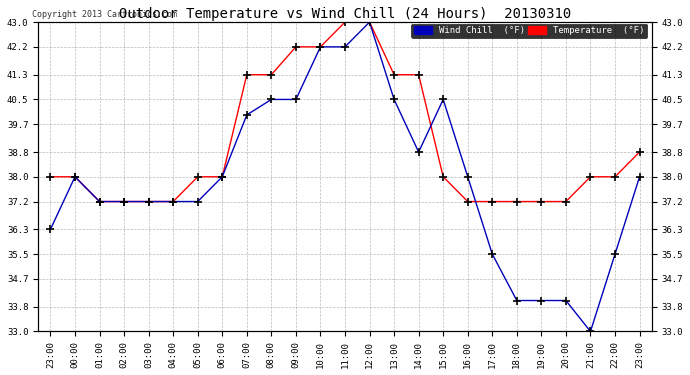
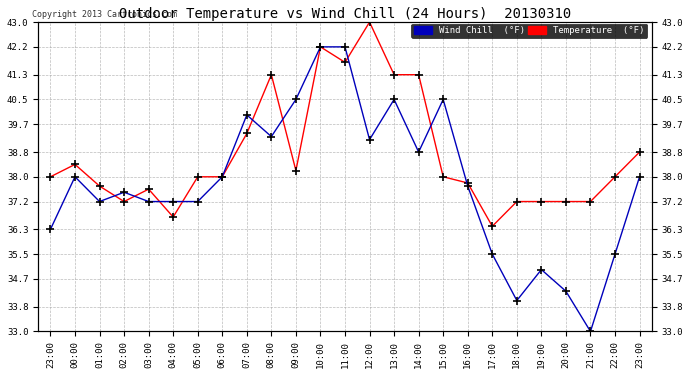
Temperature (°F)/00:00: 38.0 -> 38.4
Temperature (°F)/01:00: 37.2 -> 37.7
Wind Chill (°F)/02:00: 37.2 -> 37.5
Temperature (°F)/03:00: 37.2 -> 37.6
Temperature (°F)/04:00: 37.2 -> 36.7
Temperature (°F)/07:00: 41.3 -> 39.4
Wind Chill (°F)/08:00: 40.5 -> 39.3
Temperature (°F)/09:00: 42.2 -> 38.2
Temperature (°F)/11:00: 43.0 -> 41.7
Wind Chill (°F)/12:00: 43.0 -> 39.2
Temperature (°F)/16:00: 37.2 -> 37.8
Wind Chill (°F)/16:00: 38.0 -> 37.7
Temperature (°F)/17:00: 37.2 -> 36.4
Wind Chill (°F)/19:00: 34.0 -> 35.0
Wind Chill (°F)/20:00: 34.0 -> 34.3
Temperature (°F)/21:00: 38.0 -> 37.2
